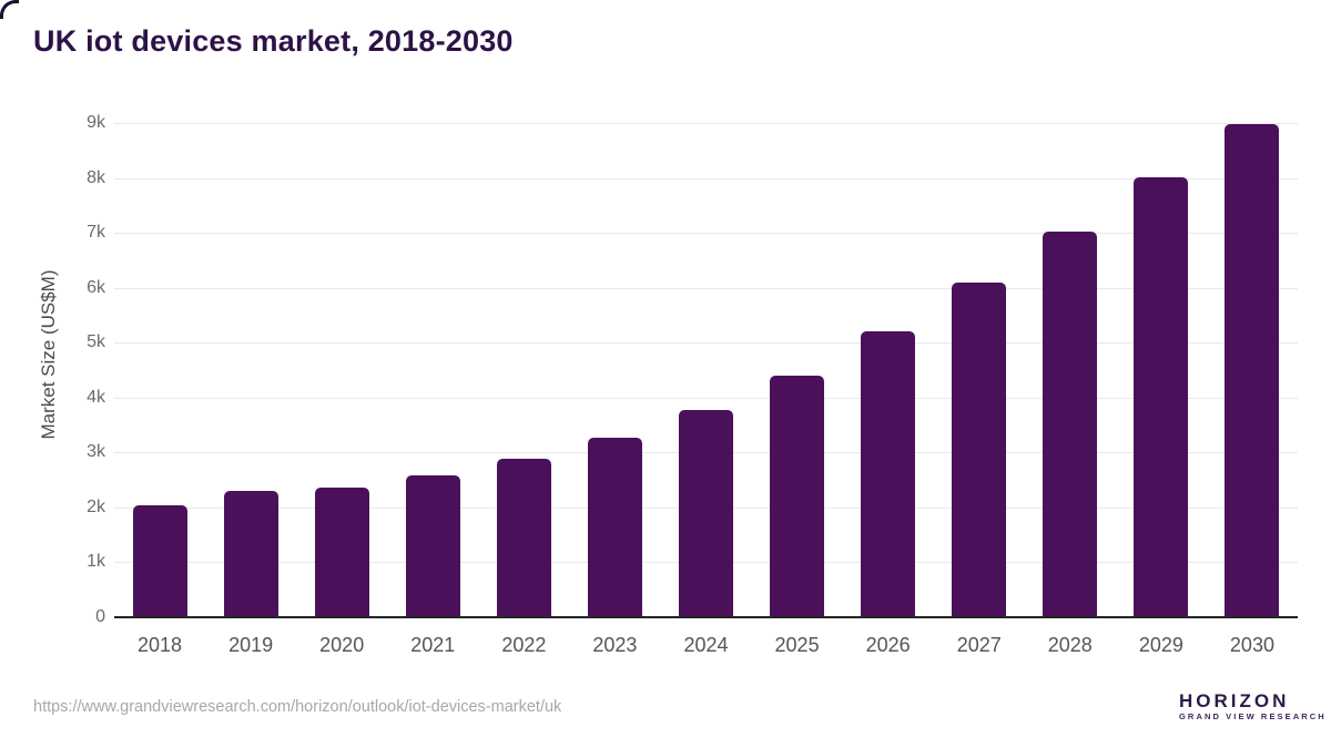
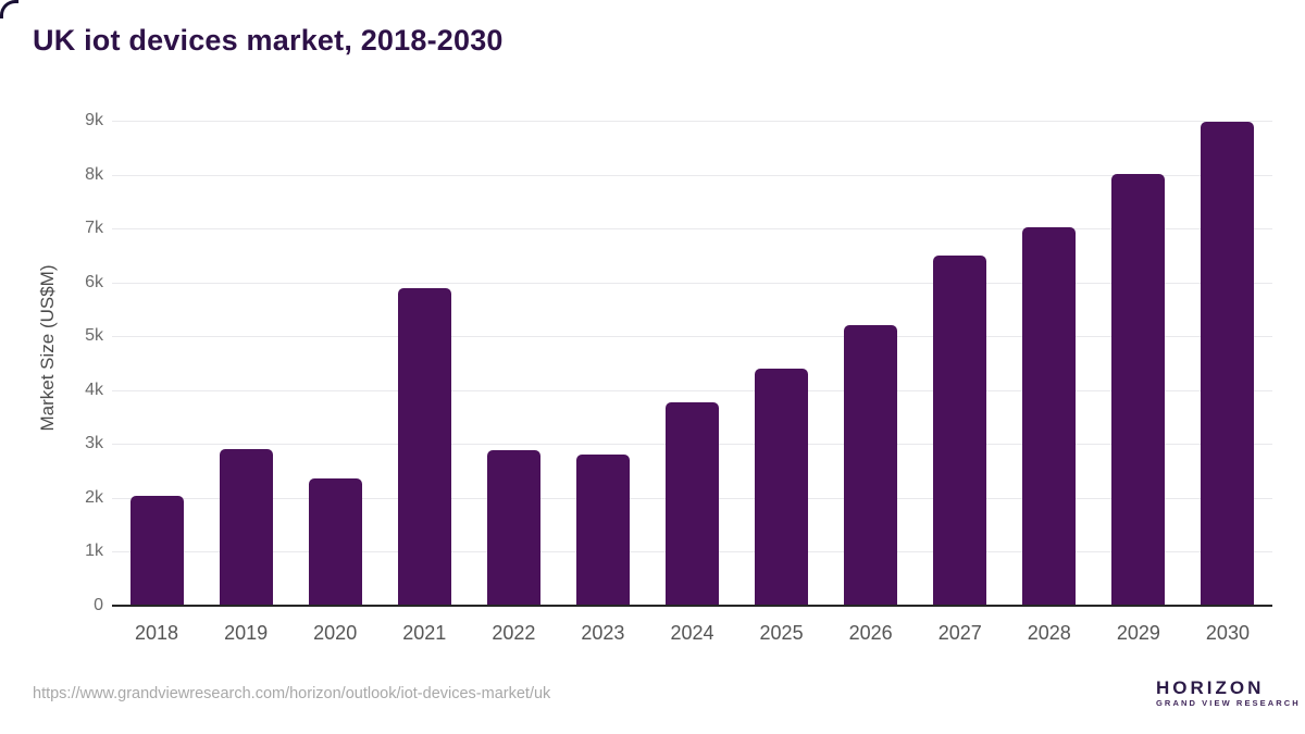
2019: 2.3k -> 2.9k
2021: 2.6k -> 5.9k
2023: 3.3k -> 2.8k
2027: 6.1k -> 6.5k
